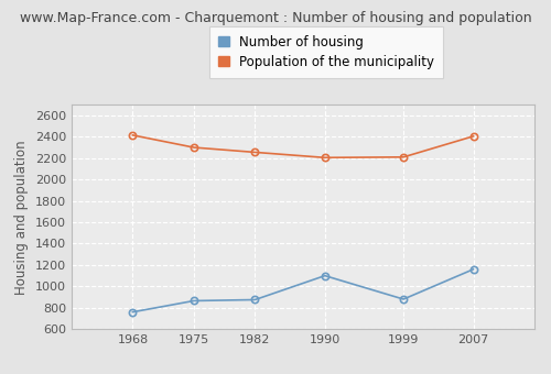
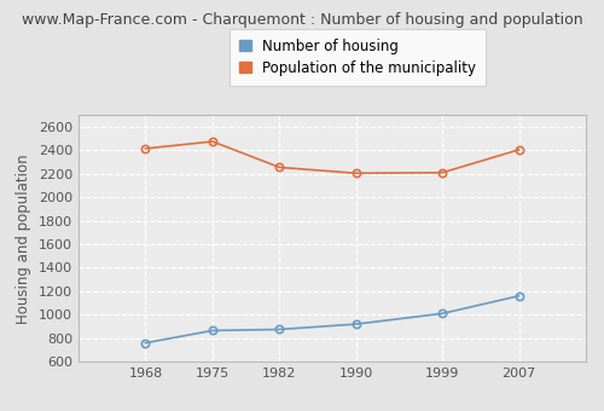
Population of the municipality/1975: 2300 -> 2480
Number of housing/1990: 1100 -> 920
Number of housing/1999: 880 -> 1010
